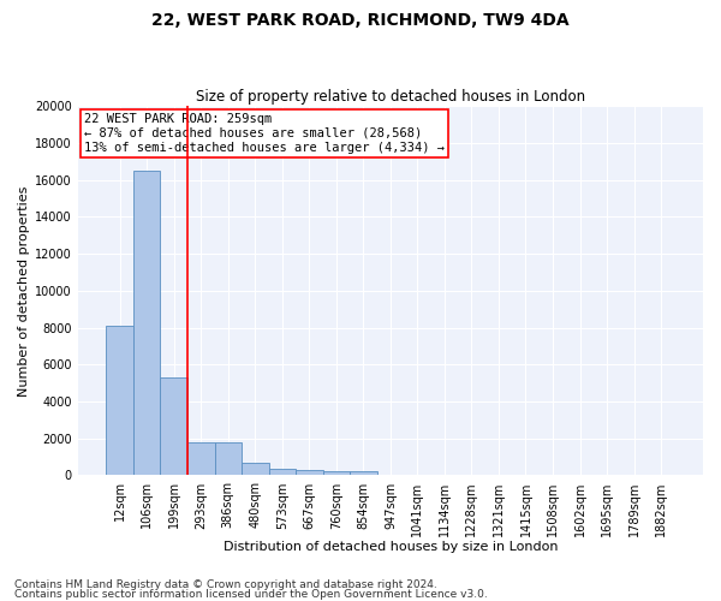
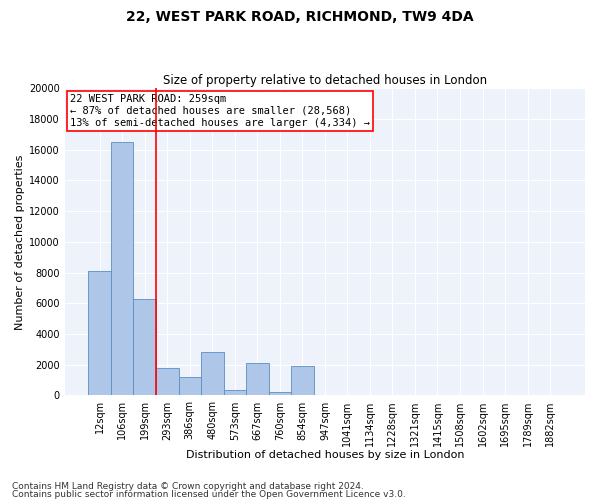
199sqm: 5300 -> 6300
386sqm: 1800 -> 1200
480sqm: 600 -> 2800
667sqm: 300 -> 2100
854sqm: 200 -> 1900
